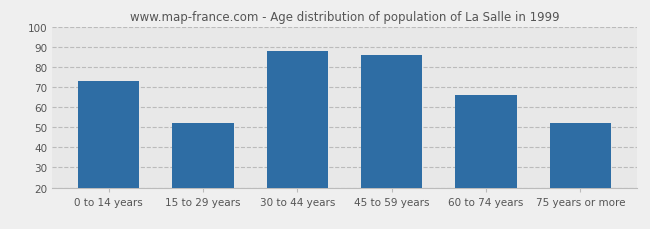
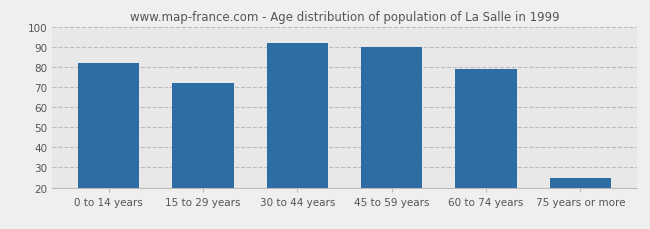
0 to 14 years: 73 -> 82
15 to 29 years: 52 -> 72
30 to 44 years: 88 -> 92
45 to 59 years: 86 -> 90
60 to 74 years: 66 -> 79
75 years or more: 52 -> 25
